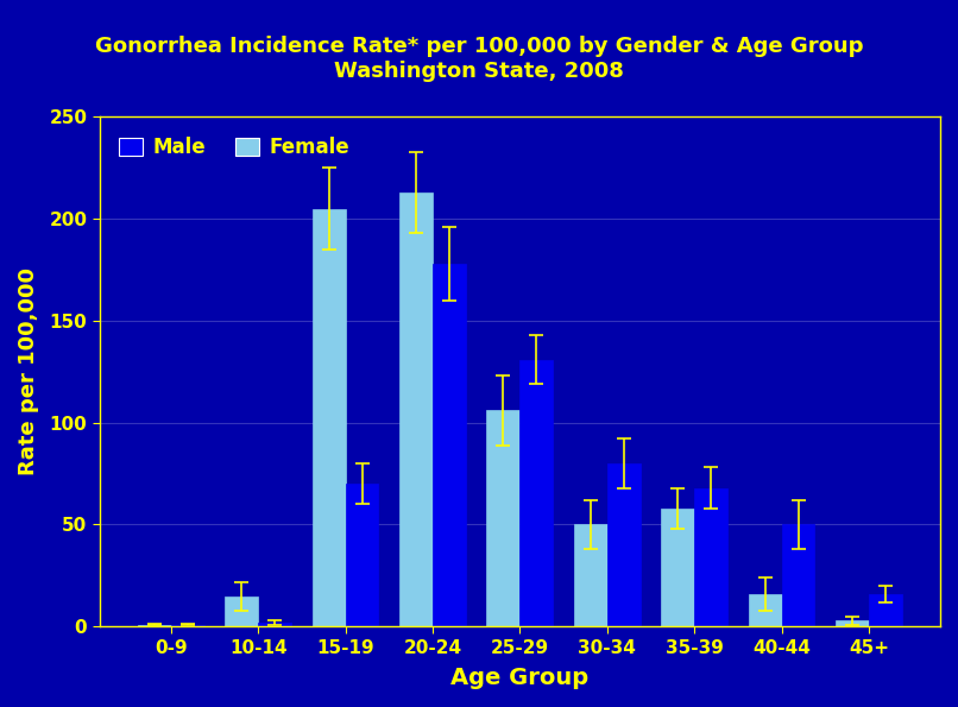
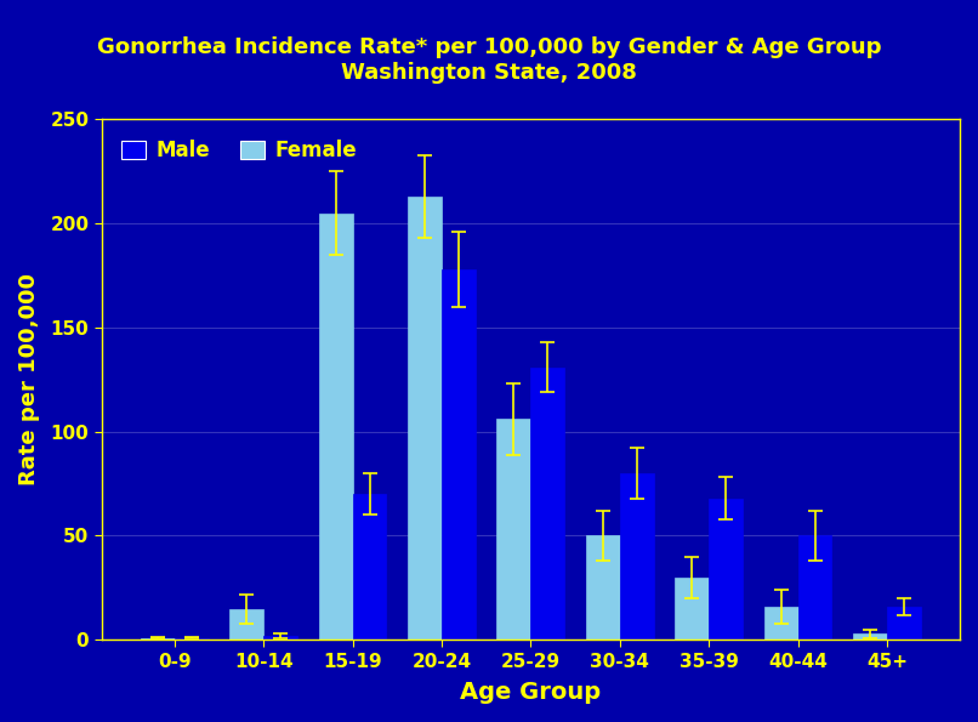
Female/35-39: 58 -> 30
